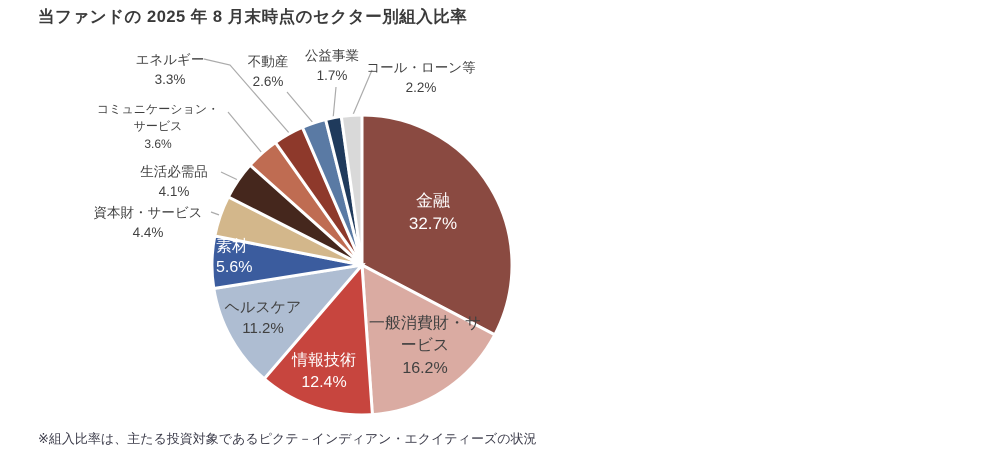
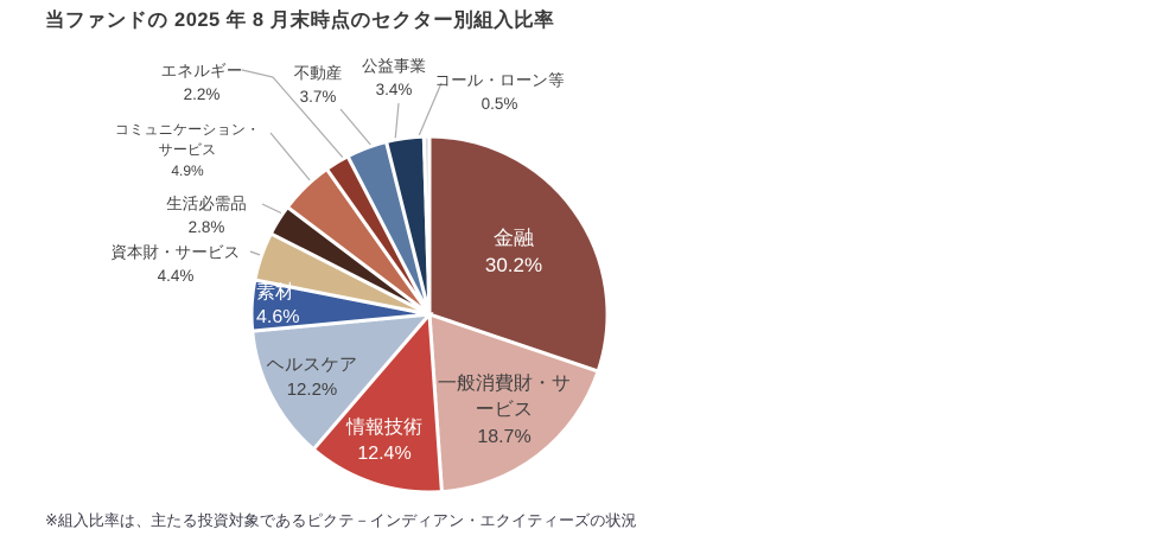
金融: 32.7% -> 30.2%
一般消費財・サービス: 16.2% -> 18.7%
ヘルスケア: 11.2% -> 12.2%
素材: 5.6% -> 4.6%
生活必需品: 4.1% -> 2.8%
コミュニケーション・サービス: 3.6% -> 4.9%
エネルギー: 3.3% -> 2.2%
不動産: 2.6% -> 3.7%
公益事業: 1.7% -> 3.4%
コール・ローン等: 2.2% -> 0.5%
